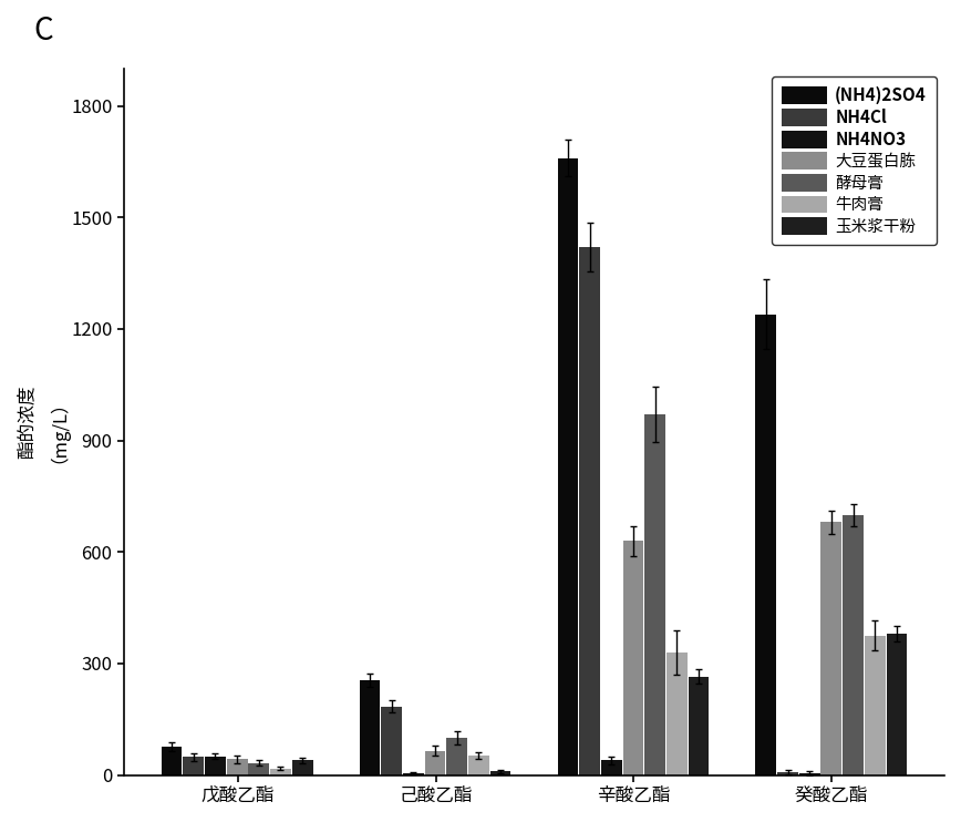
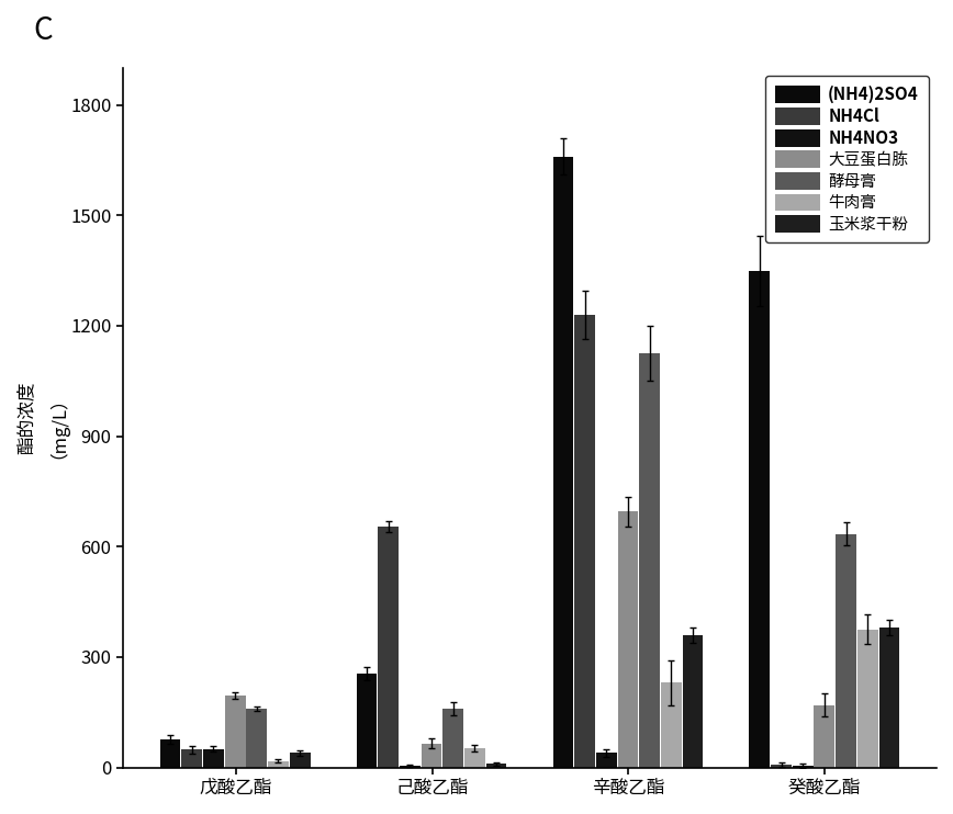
大豆蛋白胨/戊酸乙酯: 42 -> 195
酵母膏/戊酸乙酯: 32 -> 160
NH4Cl/己酸乙酯: 185 -> 655
酵母膏/己酸乙酯: 100 -> 160
NH4Cl/辛酸乙酯: 1420 -> 1230
大豆蛋白胨/辛酸乙酯: 630 -> 695
酵母膏/辛酸乙酯: 970 -> 1125
牛肉膏/辛酸乙酯: 330 -> 230
玉米浆干粉/辛酸乙酯: 265 -> 360
(NH4)2SO4/癸酸乙酯: 1240 -> 1350
大豆蛋白胨/癸酸乙酯: 680 -> 170
酵母膏/癸酸乙酯: 700 -> 635
